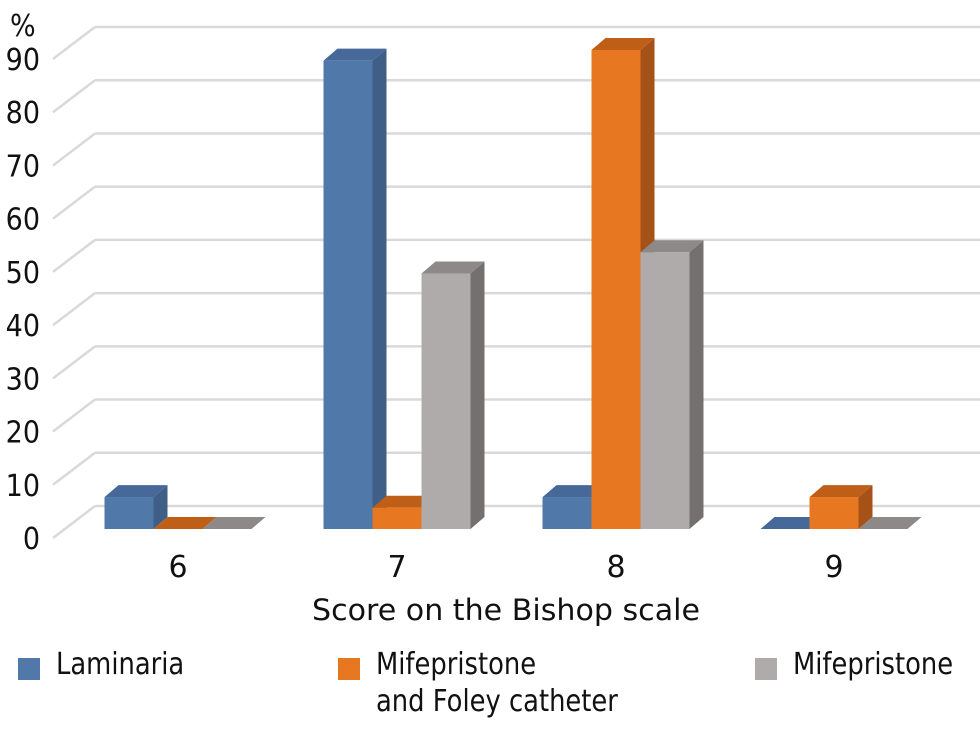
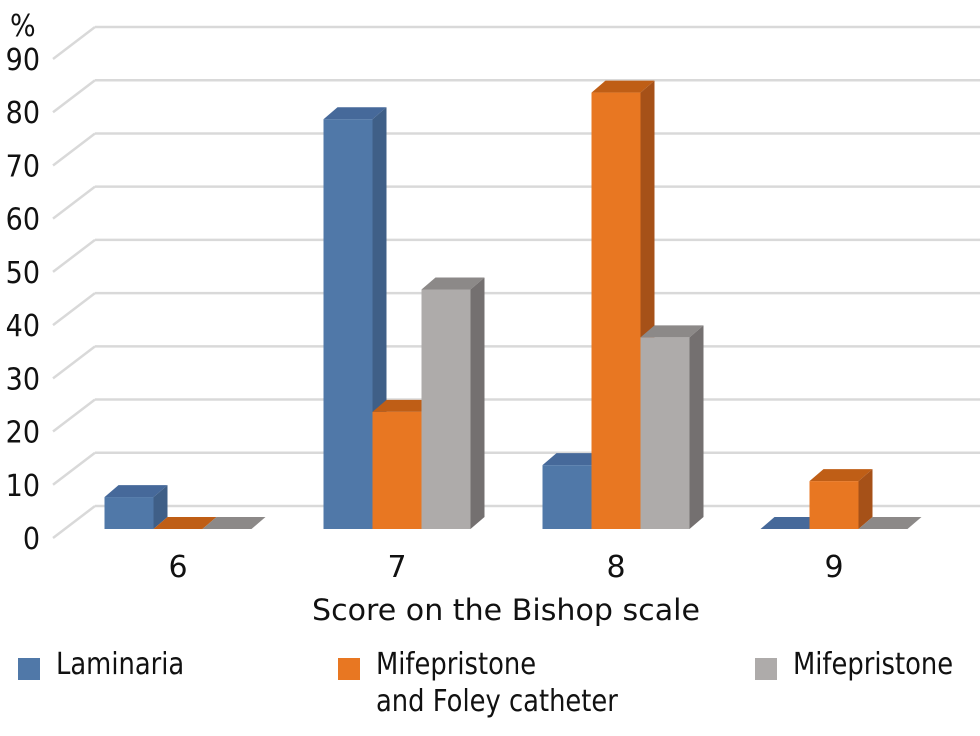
Laminaria/7: 88 -> 77
Mifepristone and Foley catheter/7: 4 -> 22
Mifepristone/7: 48 -> 45
Laminaria/8: 6 -> 12
Mifepristone and Foley catheter/8: 90 -> 82
Mifepristone/8: 52 -> 36
Mifepristone and Foley catheter/9: 6 -> 9
